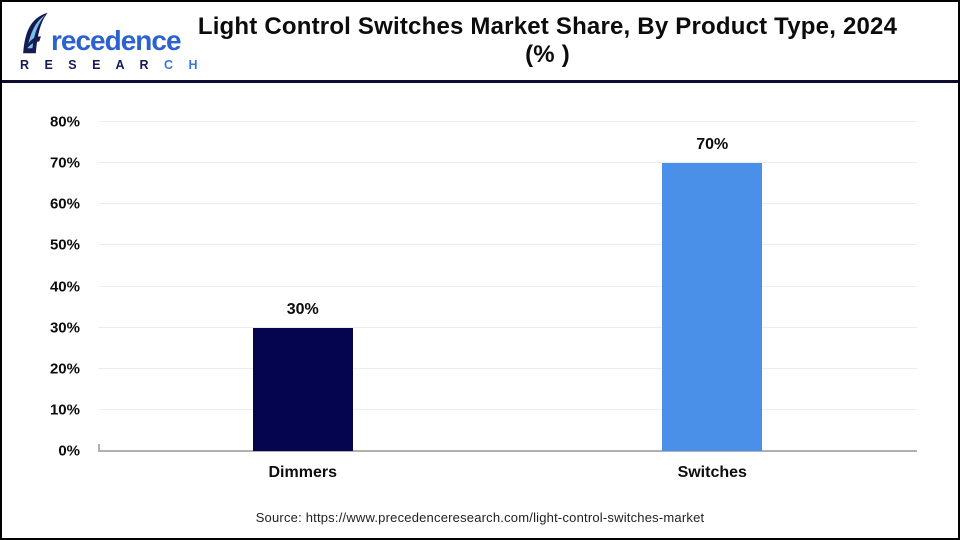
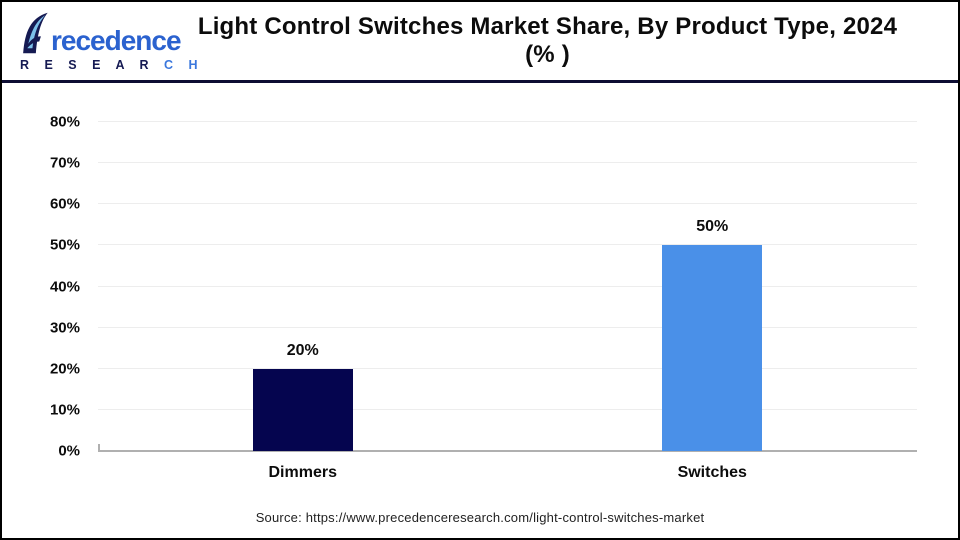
Dimmers: 30% -> 20%
Switches: 70% -> 50%
